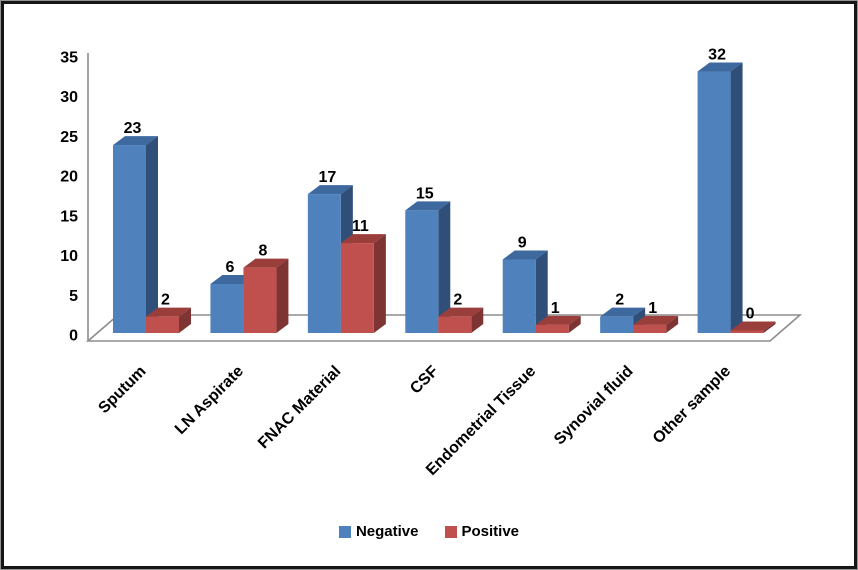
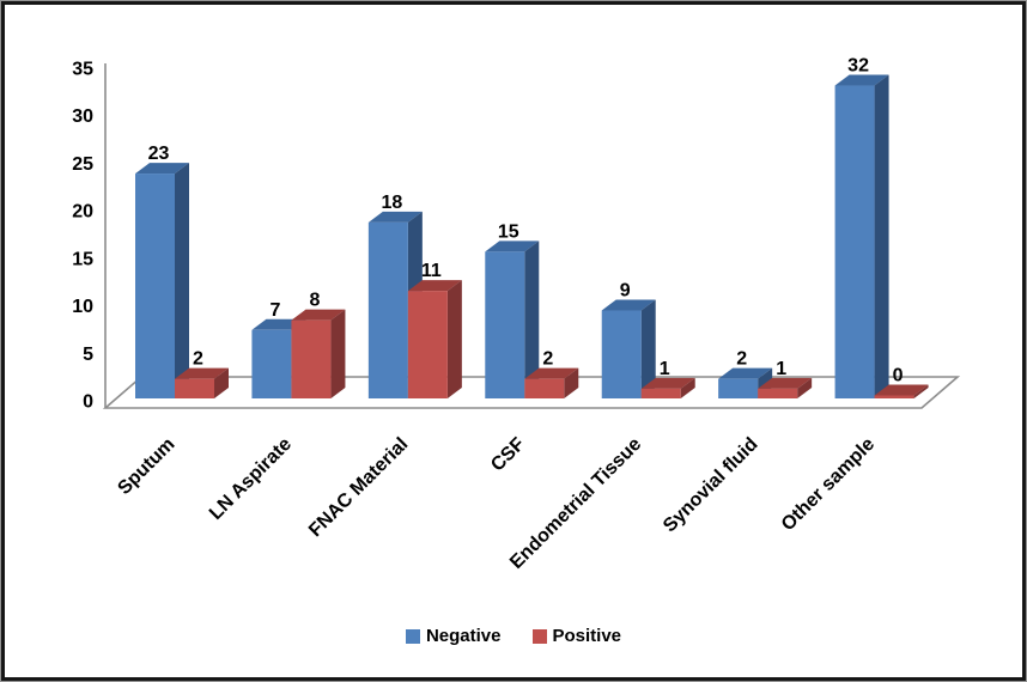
Negative/LN Aspirate: 6 -> 7
Negative/FNAC Material: 17 -> 18
